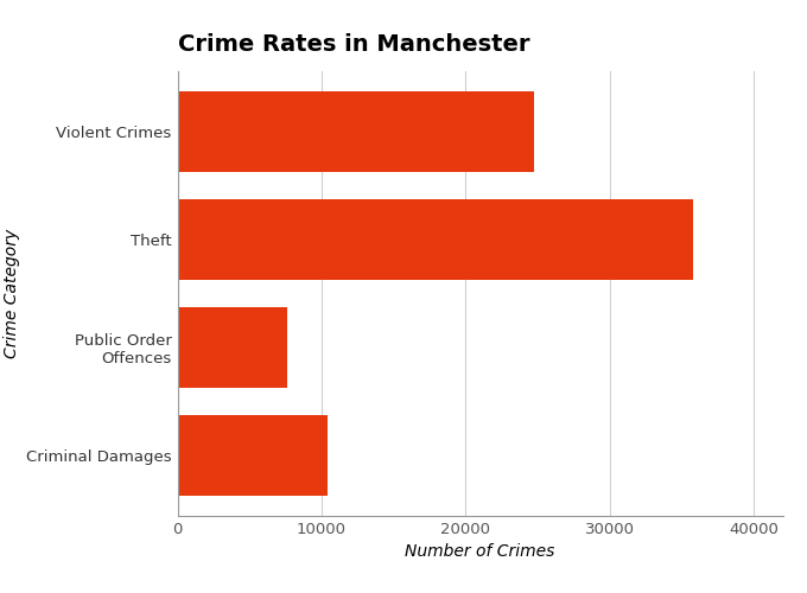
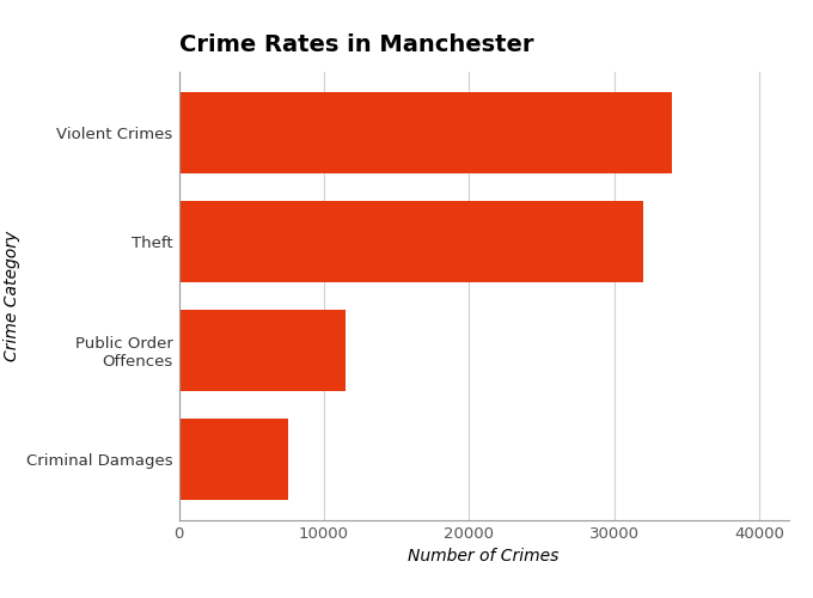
Violent Crimes: 24700 -> 34000
Theft: 35800 -> 32000
Public Order Offences: 7600 -> 11500
Criminal Damages: 10400 -> 7500
